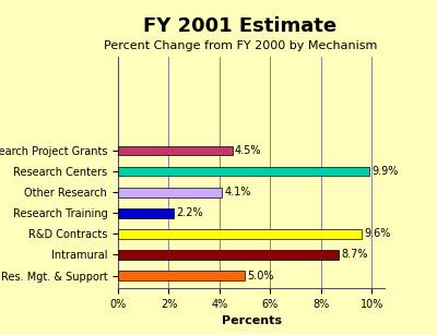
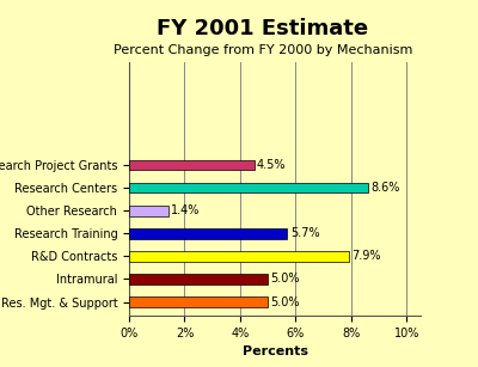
Research Centers: 9.9% -> 8.6%
Other Research: 4.1% -> 1.4%
Research Training: 2.2% -> 5.7%
R&D Contracts: 9.6% -> 7.9%
Intramural: 8.7% -> 5.0%
